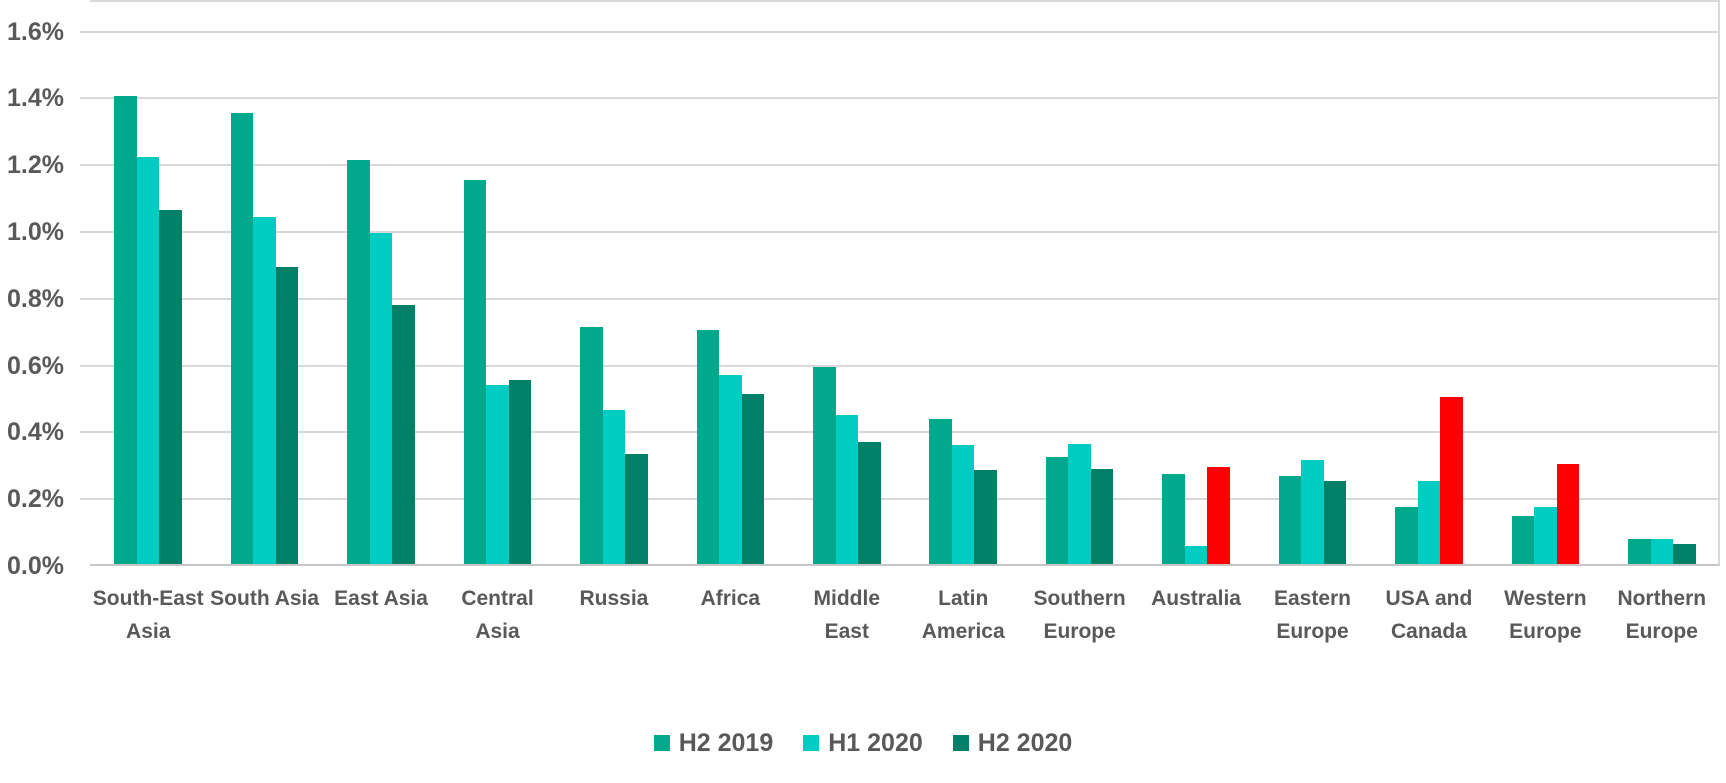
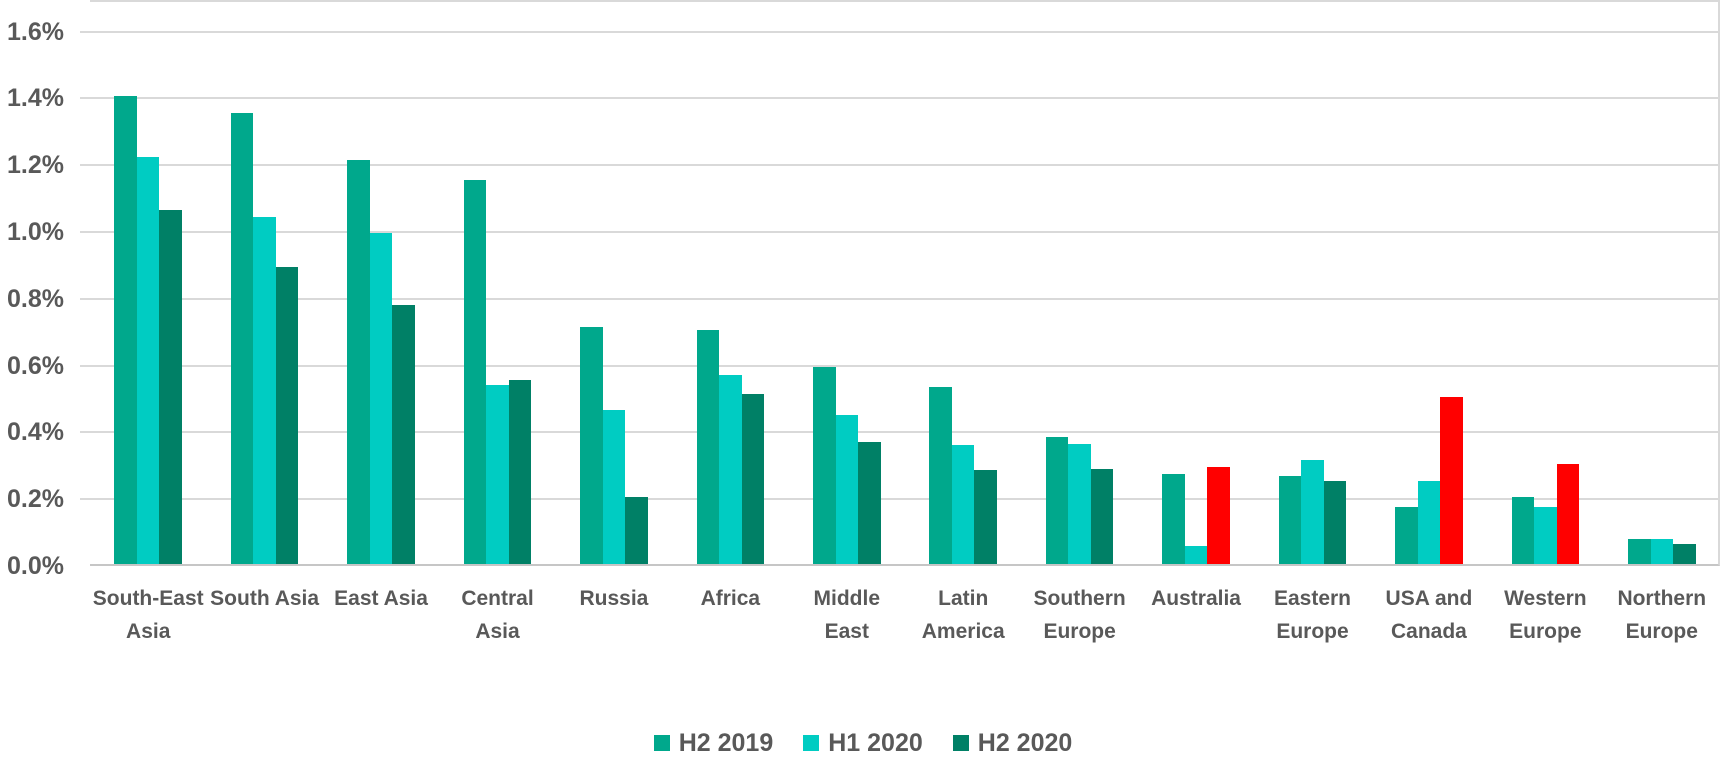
H2 2020/Russia: 0.33% -> 0.20%
H2 2019/Latin America: 0.43% -> 0.53%
H2 2019/Southern Europe: 0.32% -> 0.38%
H2 2019/Western Europe: 0.14% -> 0.20%
